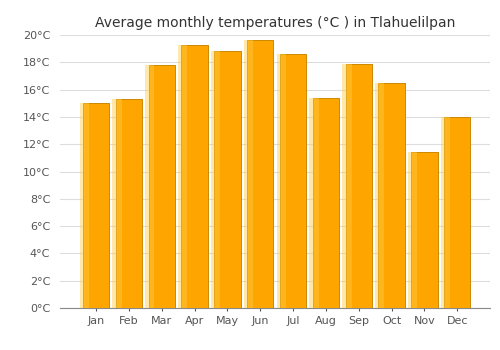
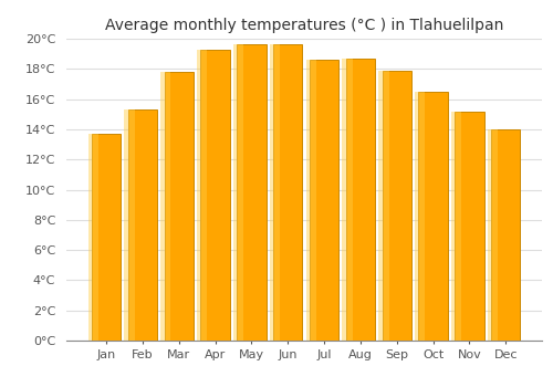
Jan: 15.0°C -> 13.7°C
May: 18.8°C -> 19.6°C
Aug: 15.4°C -> 18.7°C
Nov: 11.4°C -> 15.2°C
